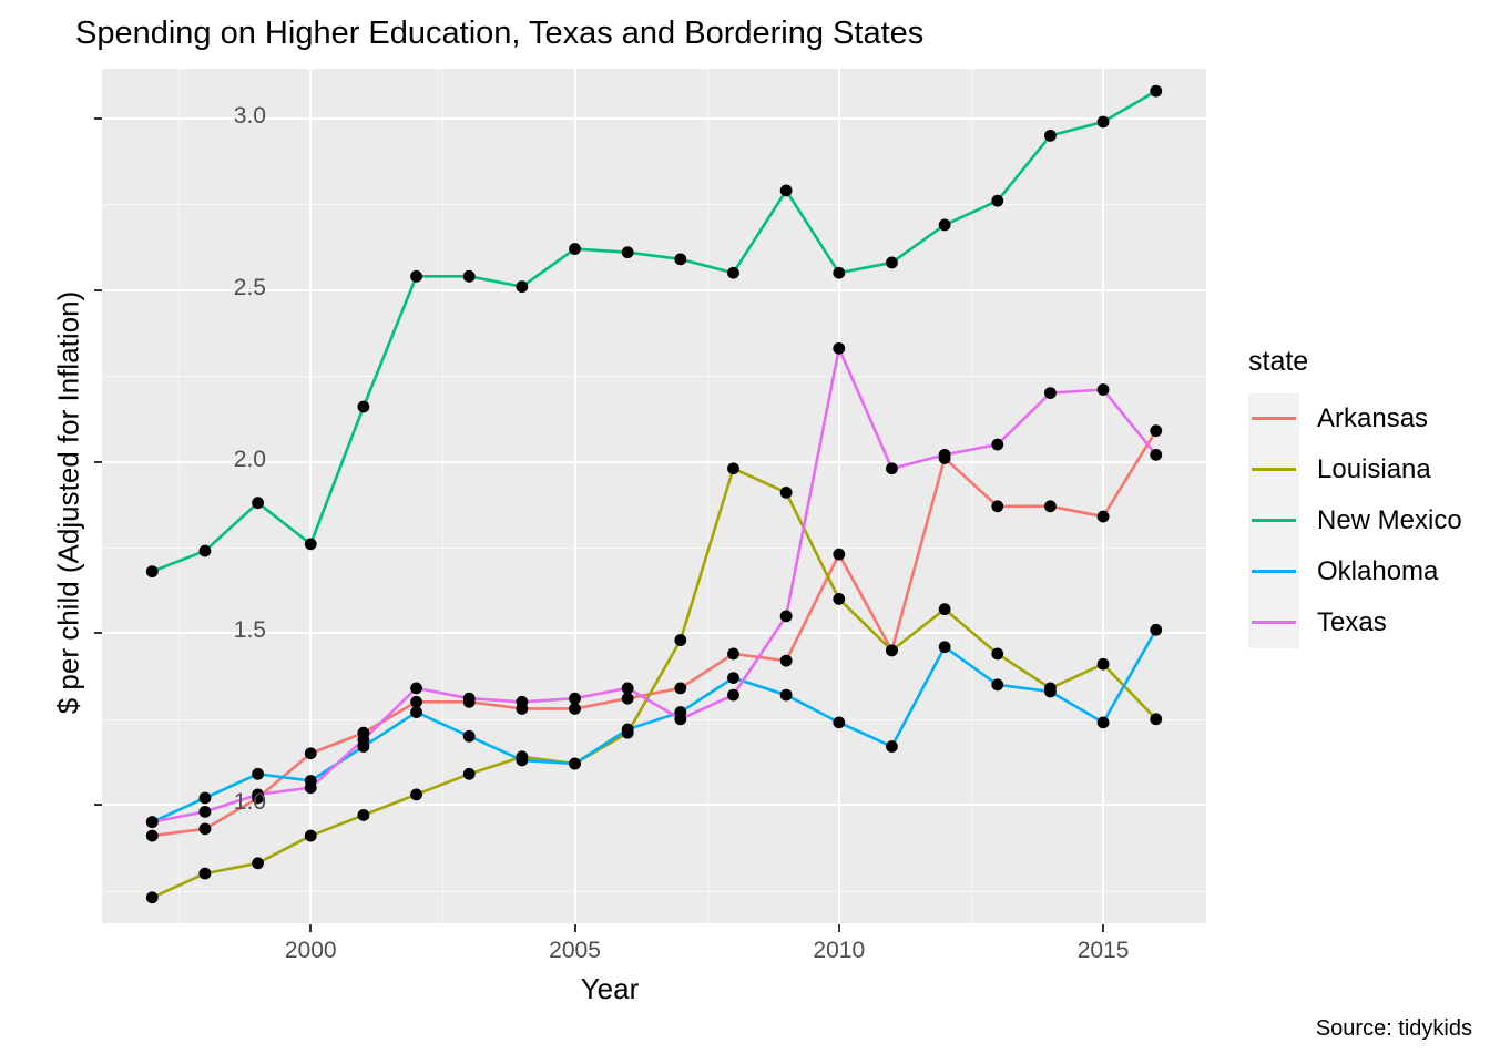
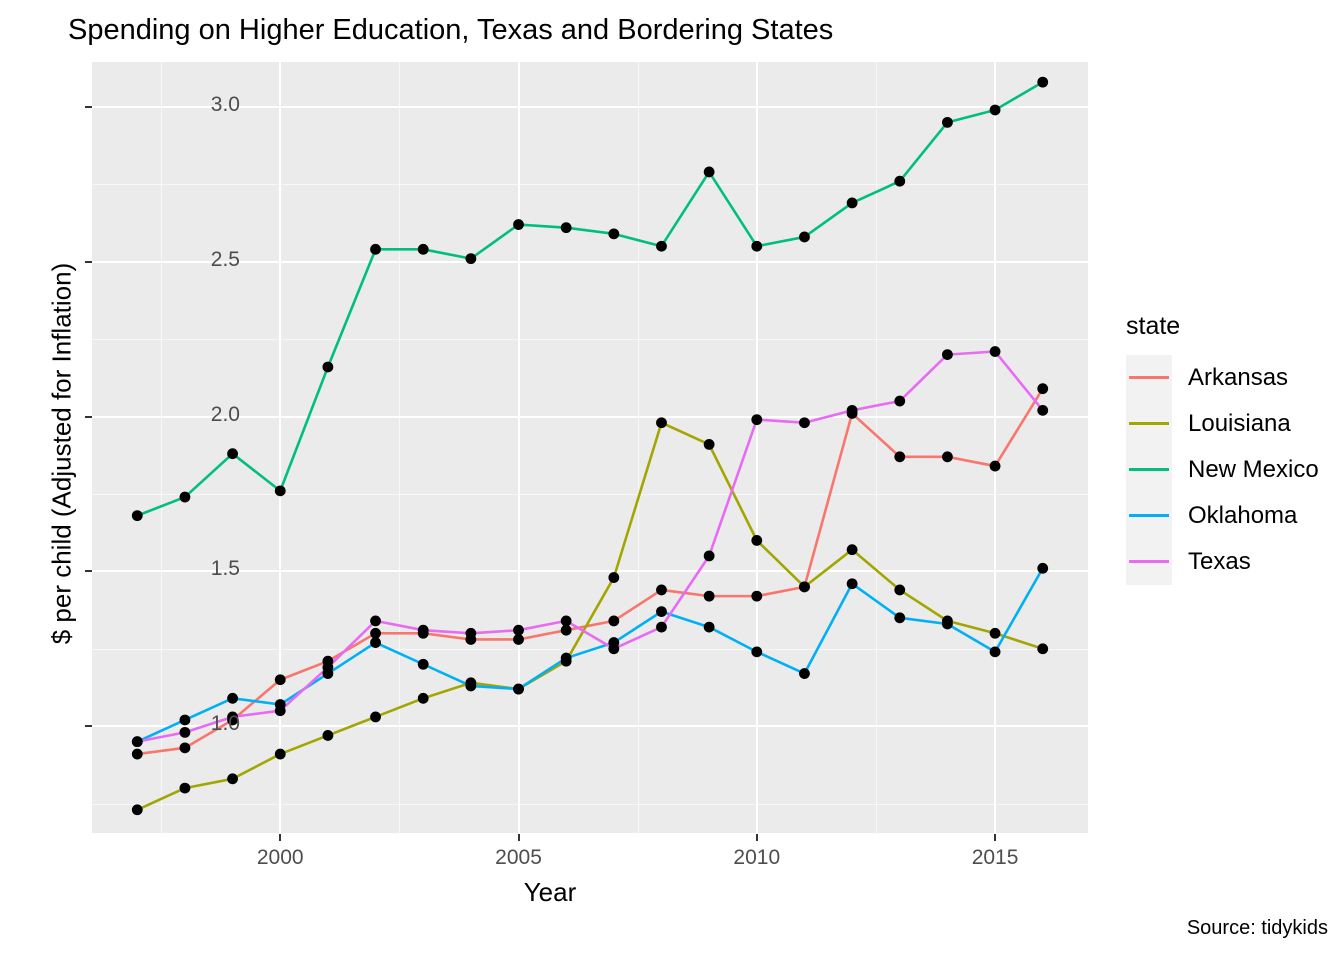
Arkansas/2010: 1.73 -> 1.42
Texas/2010: 2.33 -> 1.99
Louisiana/2015: 1.41 -> 1.30
